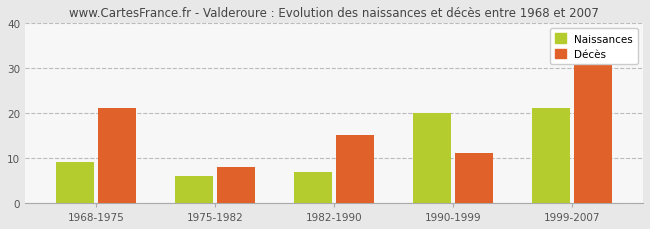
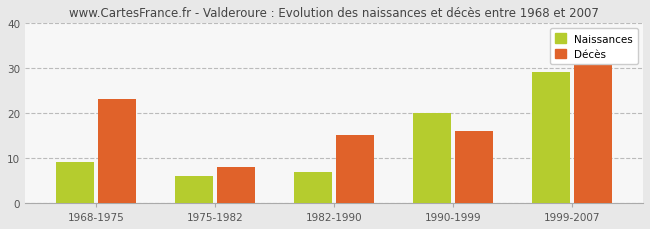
Décès/1968-1975: 21 -> 23
Décès/1990-1999: 11 -> 16
Naissances/1999-2007: 21 -> 29
